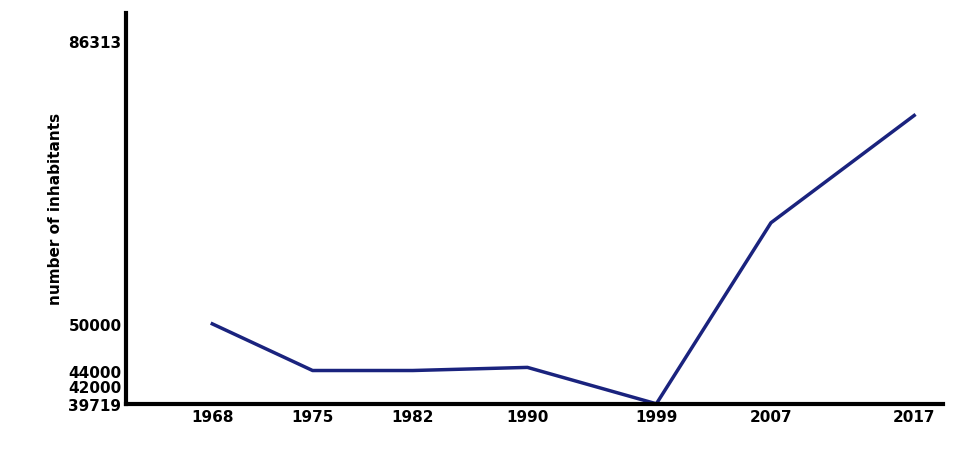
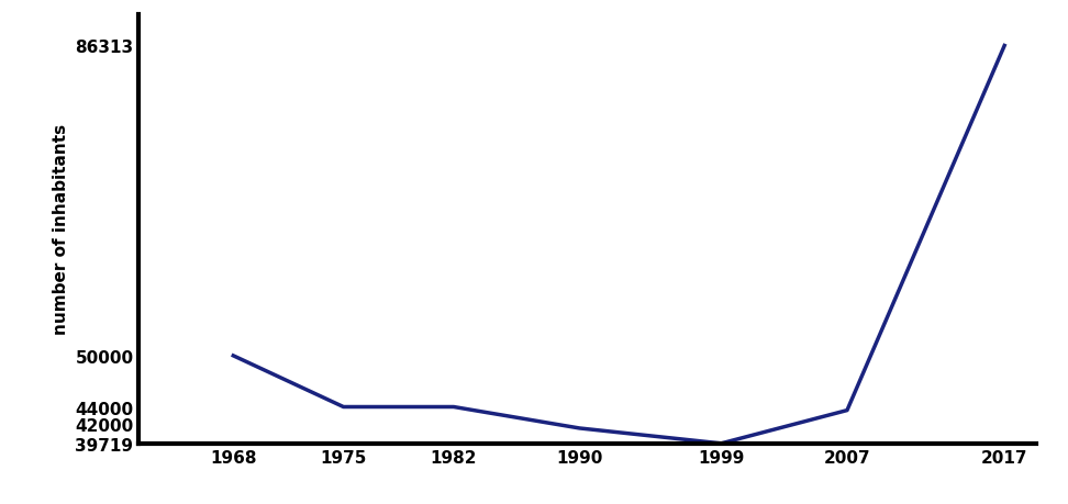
1990: 44400 -> 41500
2007: 63000 -> 43600
2017: 76800 -> 86300
